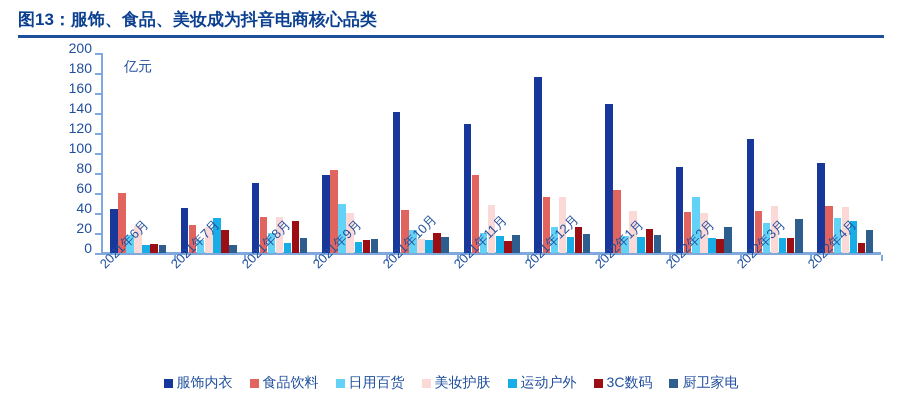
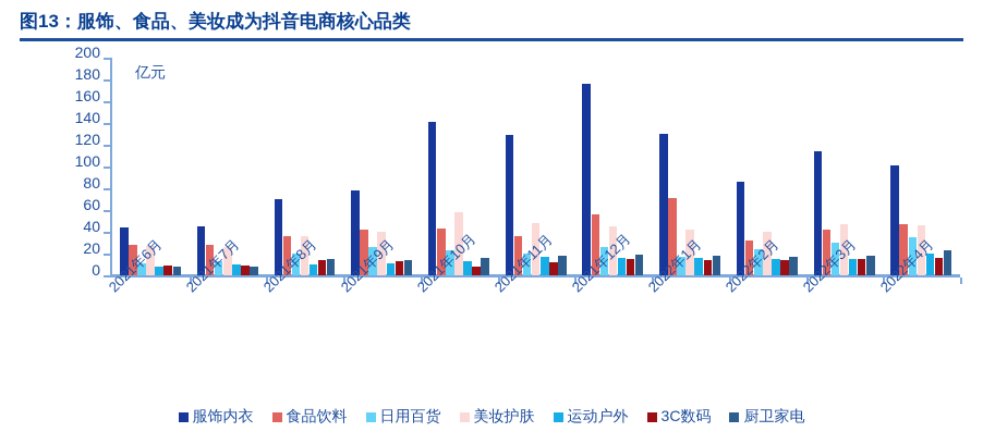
食品饮料/2021年6月: 60 -> 28
日用百货/2021年6月: 18 -> 11
运动户外/2021年7月: 35 -> 10
3C数码/2021年7月: 23 -> 9
3C数码/2021年8月: 32 -> 14
食品饮料/2021年9月: 83 -> 42
日用百货/2021年9月: 49 -> 26
美妆护肤/2021年10月: 14 -> 58
3C数码/2021年10月: 20 -> 8
食品饮料/2021年11月: 78 -> 36
美妆护肤/2021年12月: 56 -> 45
3C数码/2021年12月: 26 -> 15
服饰内衣/2022年1月: 149 -> 130
食品饮料/2022年1月: 63 -> 71
3C数码/2022年1月: 24 -> 14
食品饮料/2022年2月: 41 -> 32
日用百货/2022年2月: 56 -> 24
厨卫家电/2022年2月: 26 -> 17
厨卫家电/2022年3月: 34 -> 18
服饰内衣/2022年4月: 90 -> 101
运动户外/2022年4月: 32 -> 20
3C数码/2022年4月: 10 -> 16
